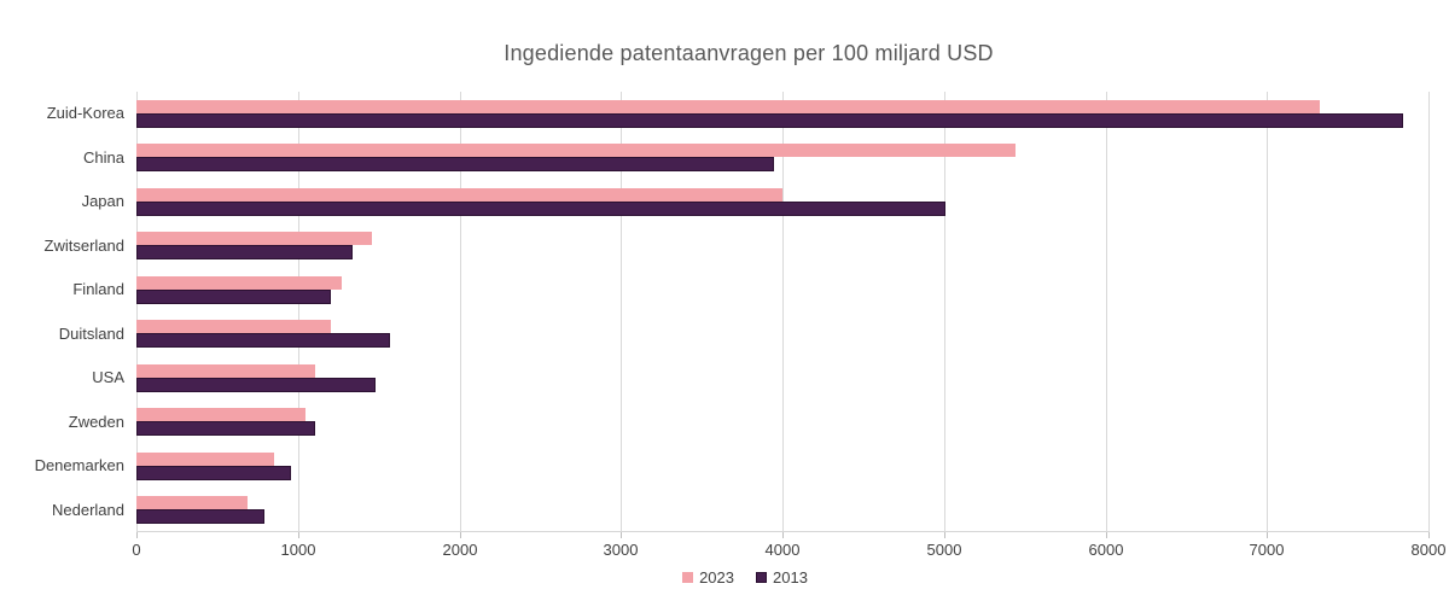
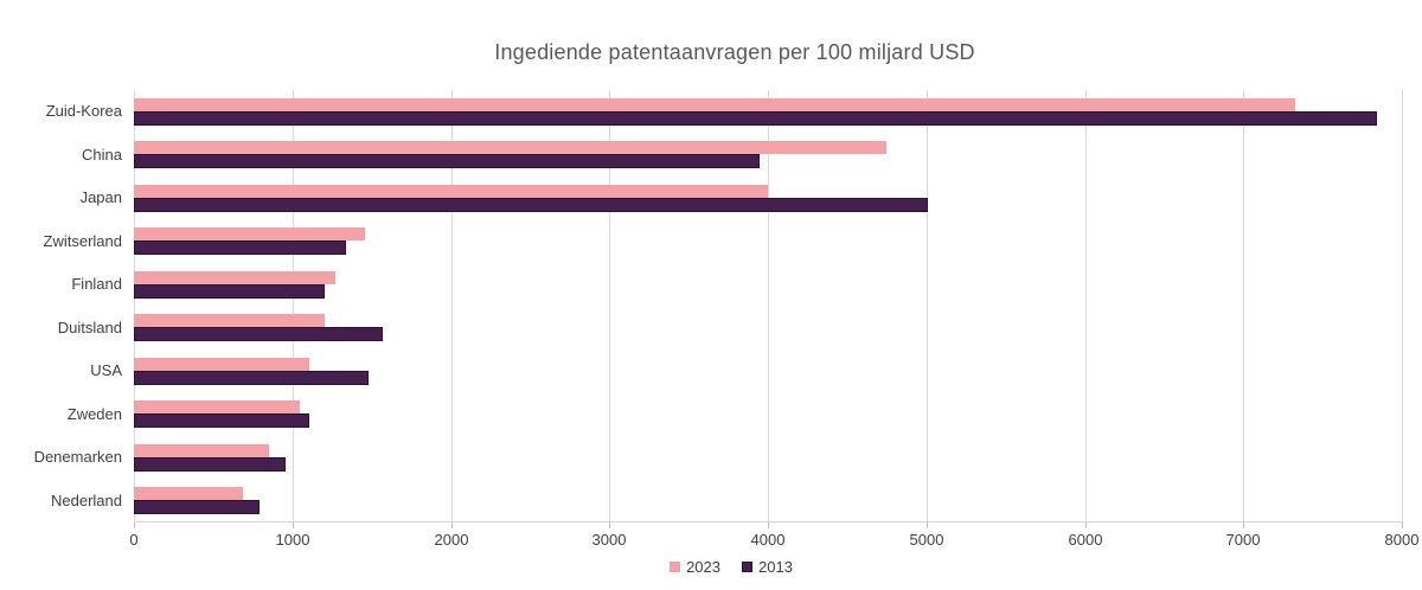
2023/China: 5440 -> 4750
